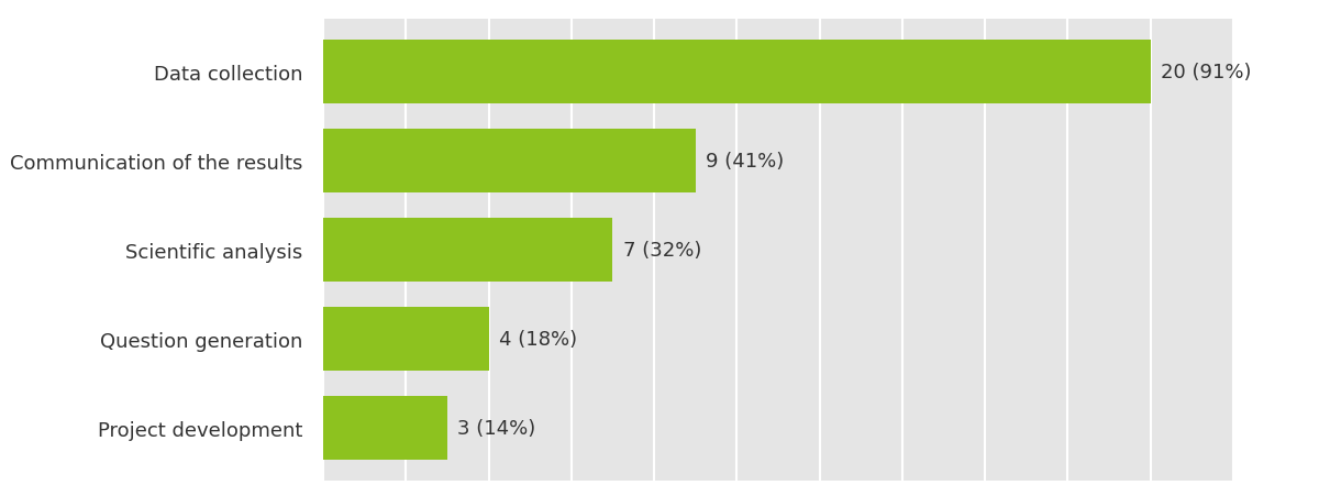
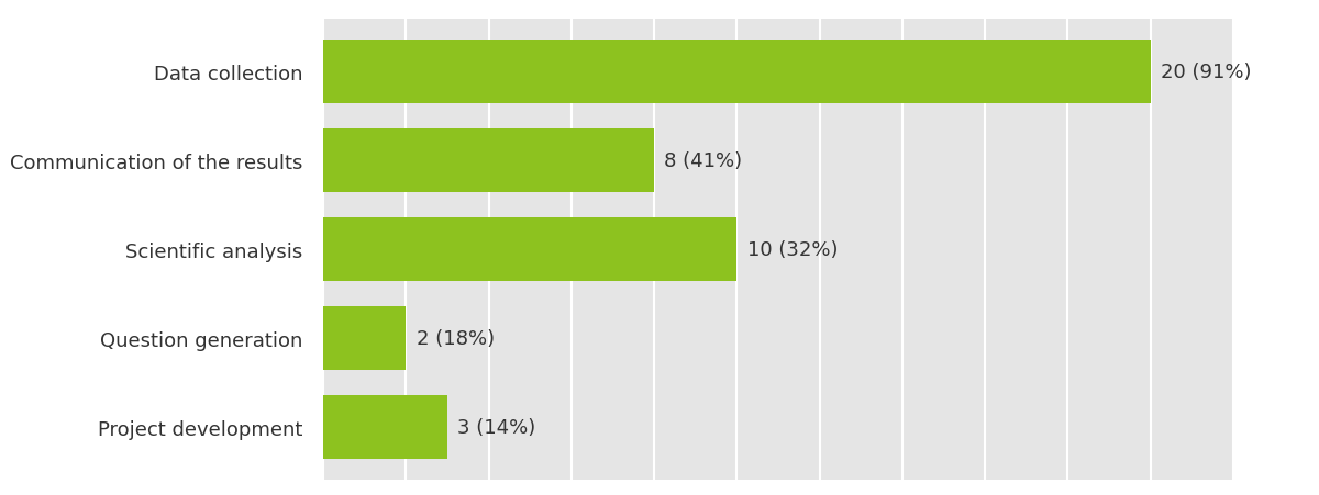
Communication of the results: 9 -> 8
Scientific analysis: 7 -> 10
Question generation: 4 -> 2
